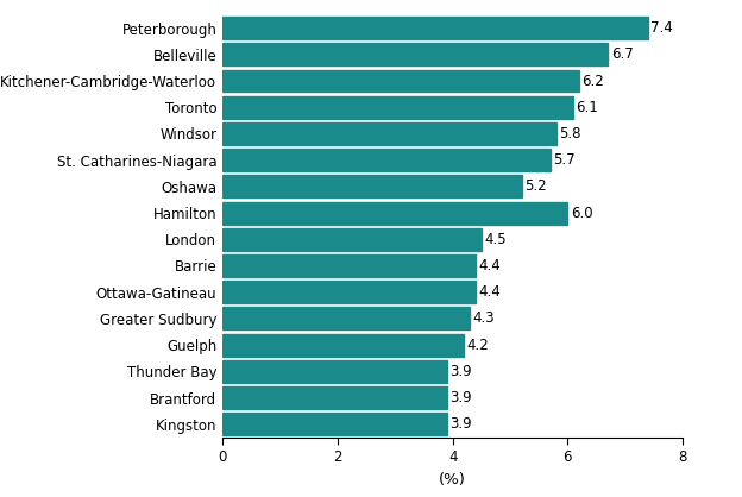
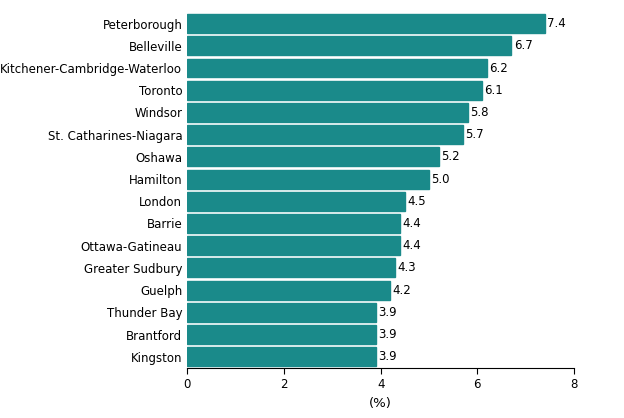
Hamilton: 6.0 -> 5.0
